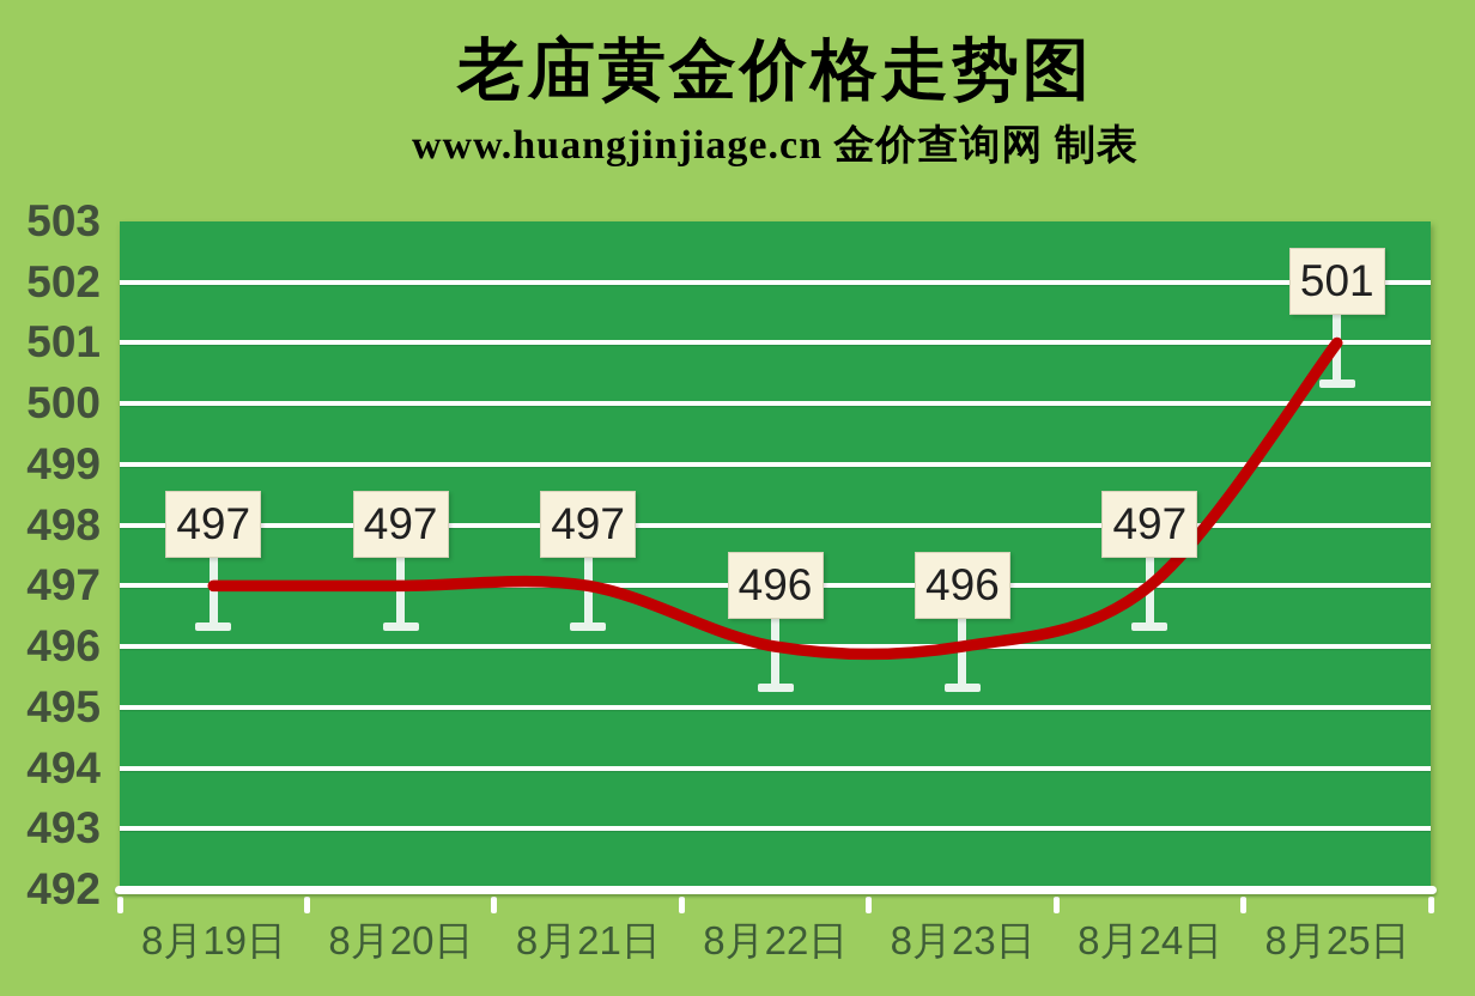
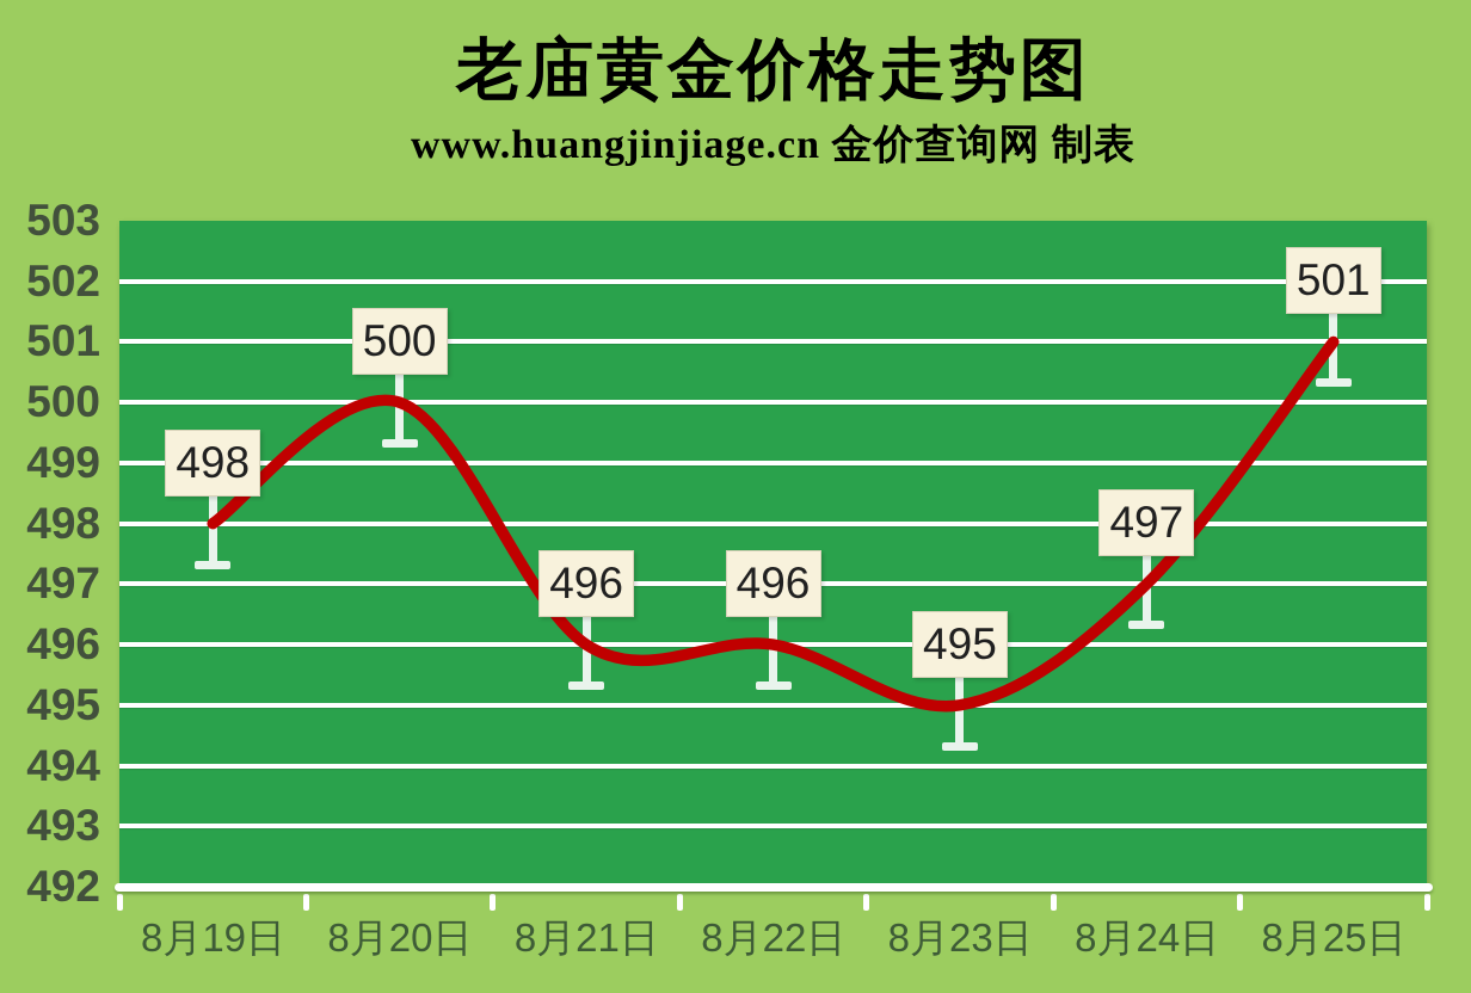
8月19日: 497 -> 498
8月20日: 497 -> 500
8月21日: 497 -> 496
8月23日: 496 -> 495
